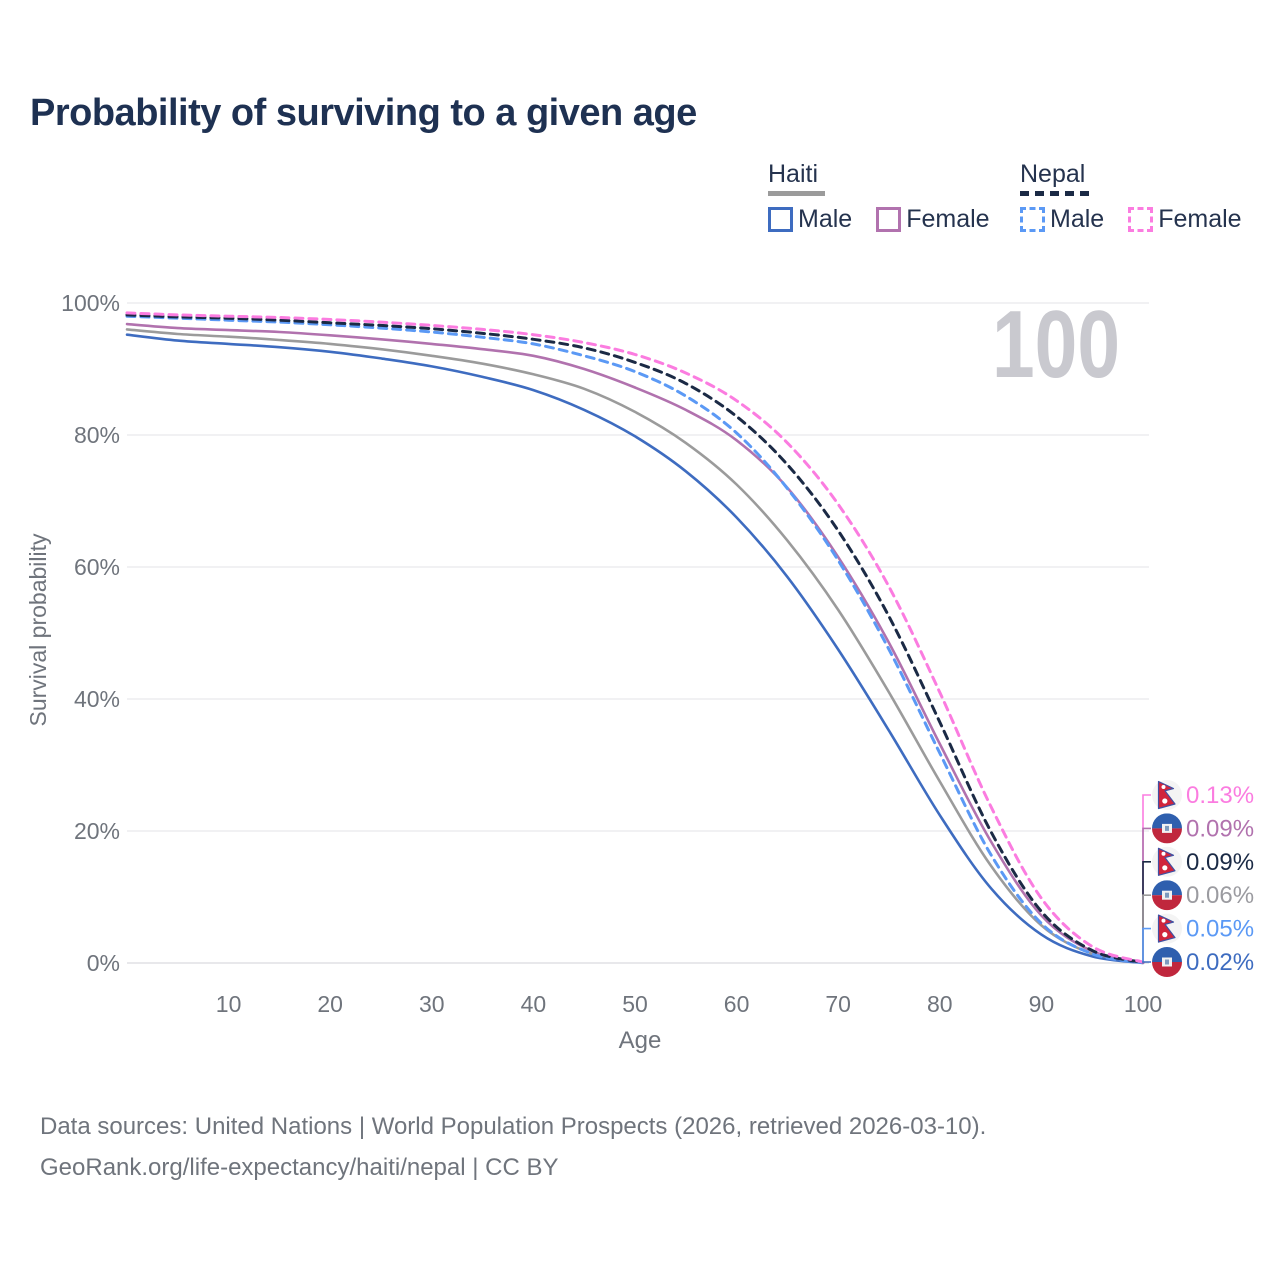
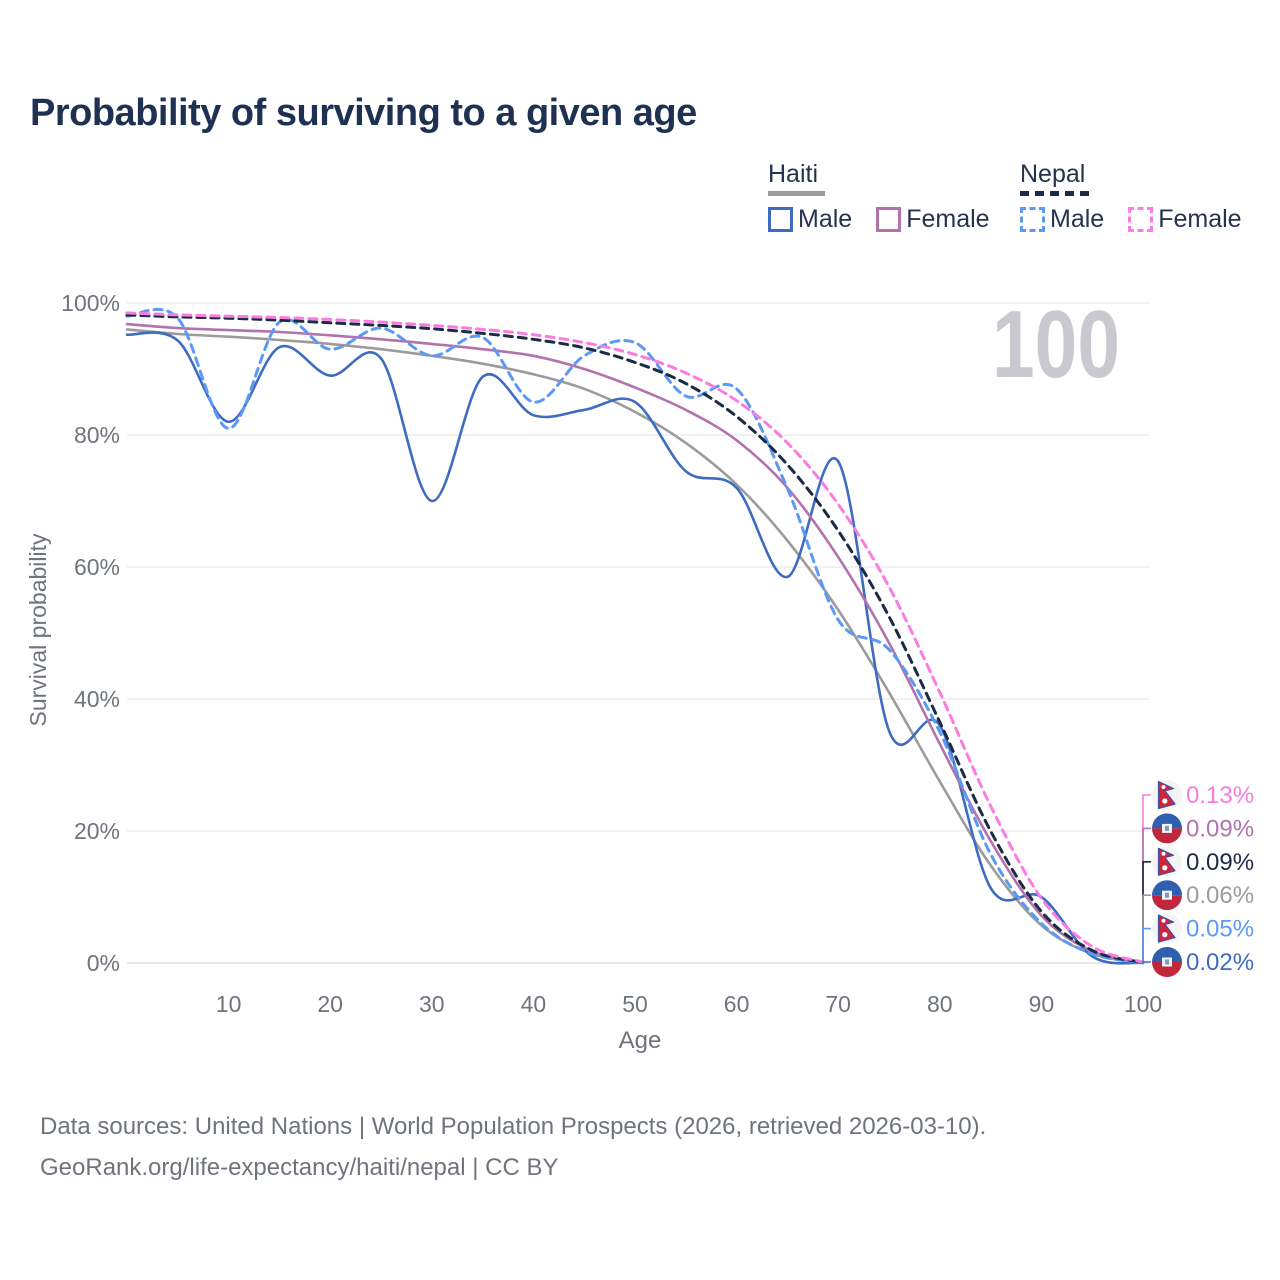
Haiti Male/10: 94% -> 82%
Nepal Male/10: 97% -> 81%
Haiti Male/20: 93% -> 89%
Nepal Male/20: 97% -> 93%
Haiti Male/30: 90% -> 70%
Nepal Male/30: 96% -> 92%
Haiti Male/40: 87% -> 83%
Nepal Male/40: 94% -> 85%
Haiti Male/50: 80% -> 85%
Nepal Male/50: 90% -> 94%
Haiti Male/60: 68% -> 72%
Nepal Male/60: 80% -> 87%
Haiti Male/70: 48% -> 76%
Nepal Male/70: 61% -> 52%
Haiti Male/80: 22% -> 36%
Nepal Male/80: 32% -> 35%
Haiti Male/90: 4% -> 10%
